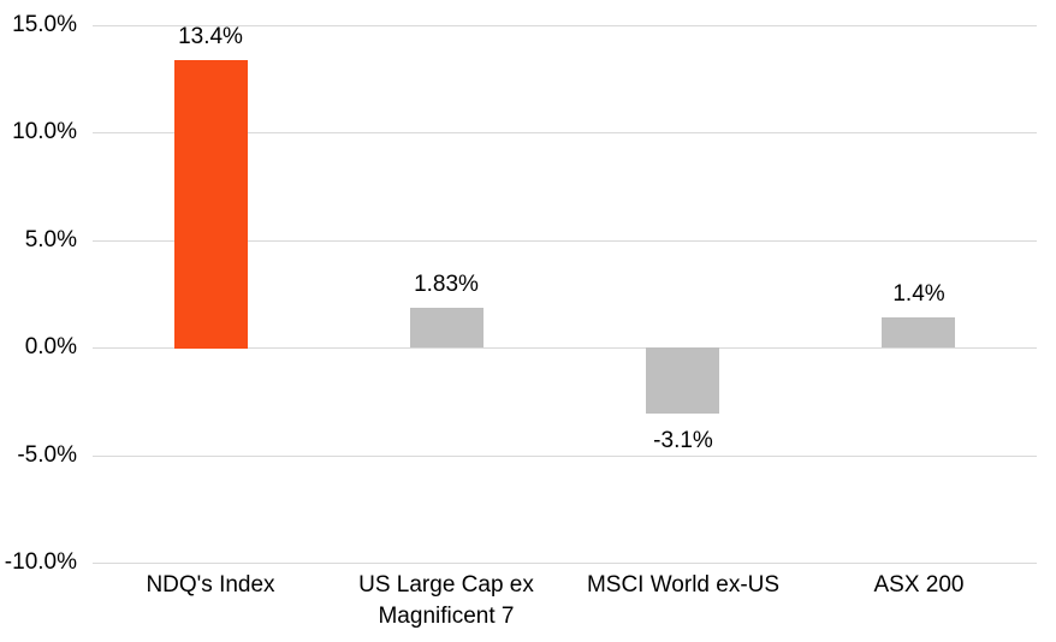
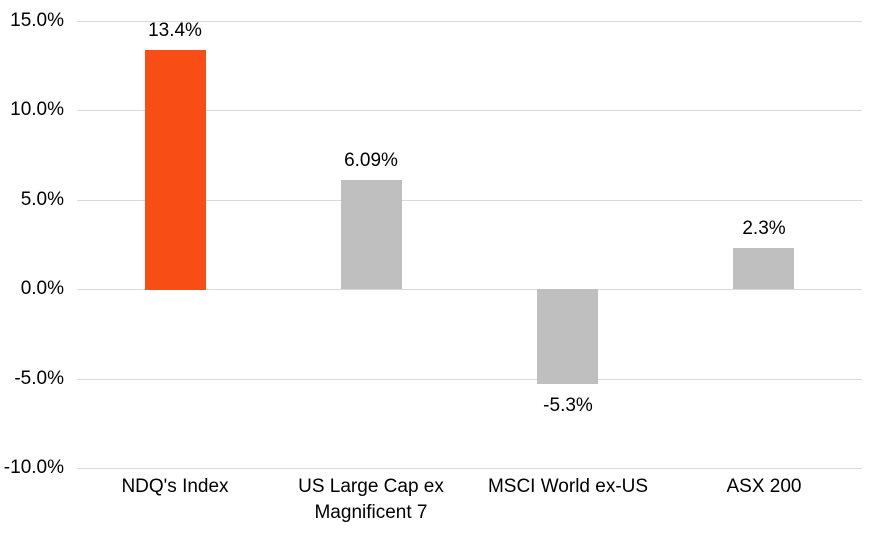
US Large Cap ex Magnificent 7: 1.83% -> 6.09%
MSCI World ex-US: -3.1% -> -5.3%
ASX 200: 1.4% -> 2.3%
